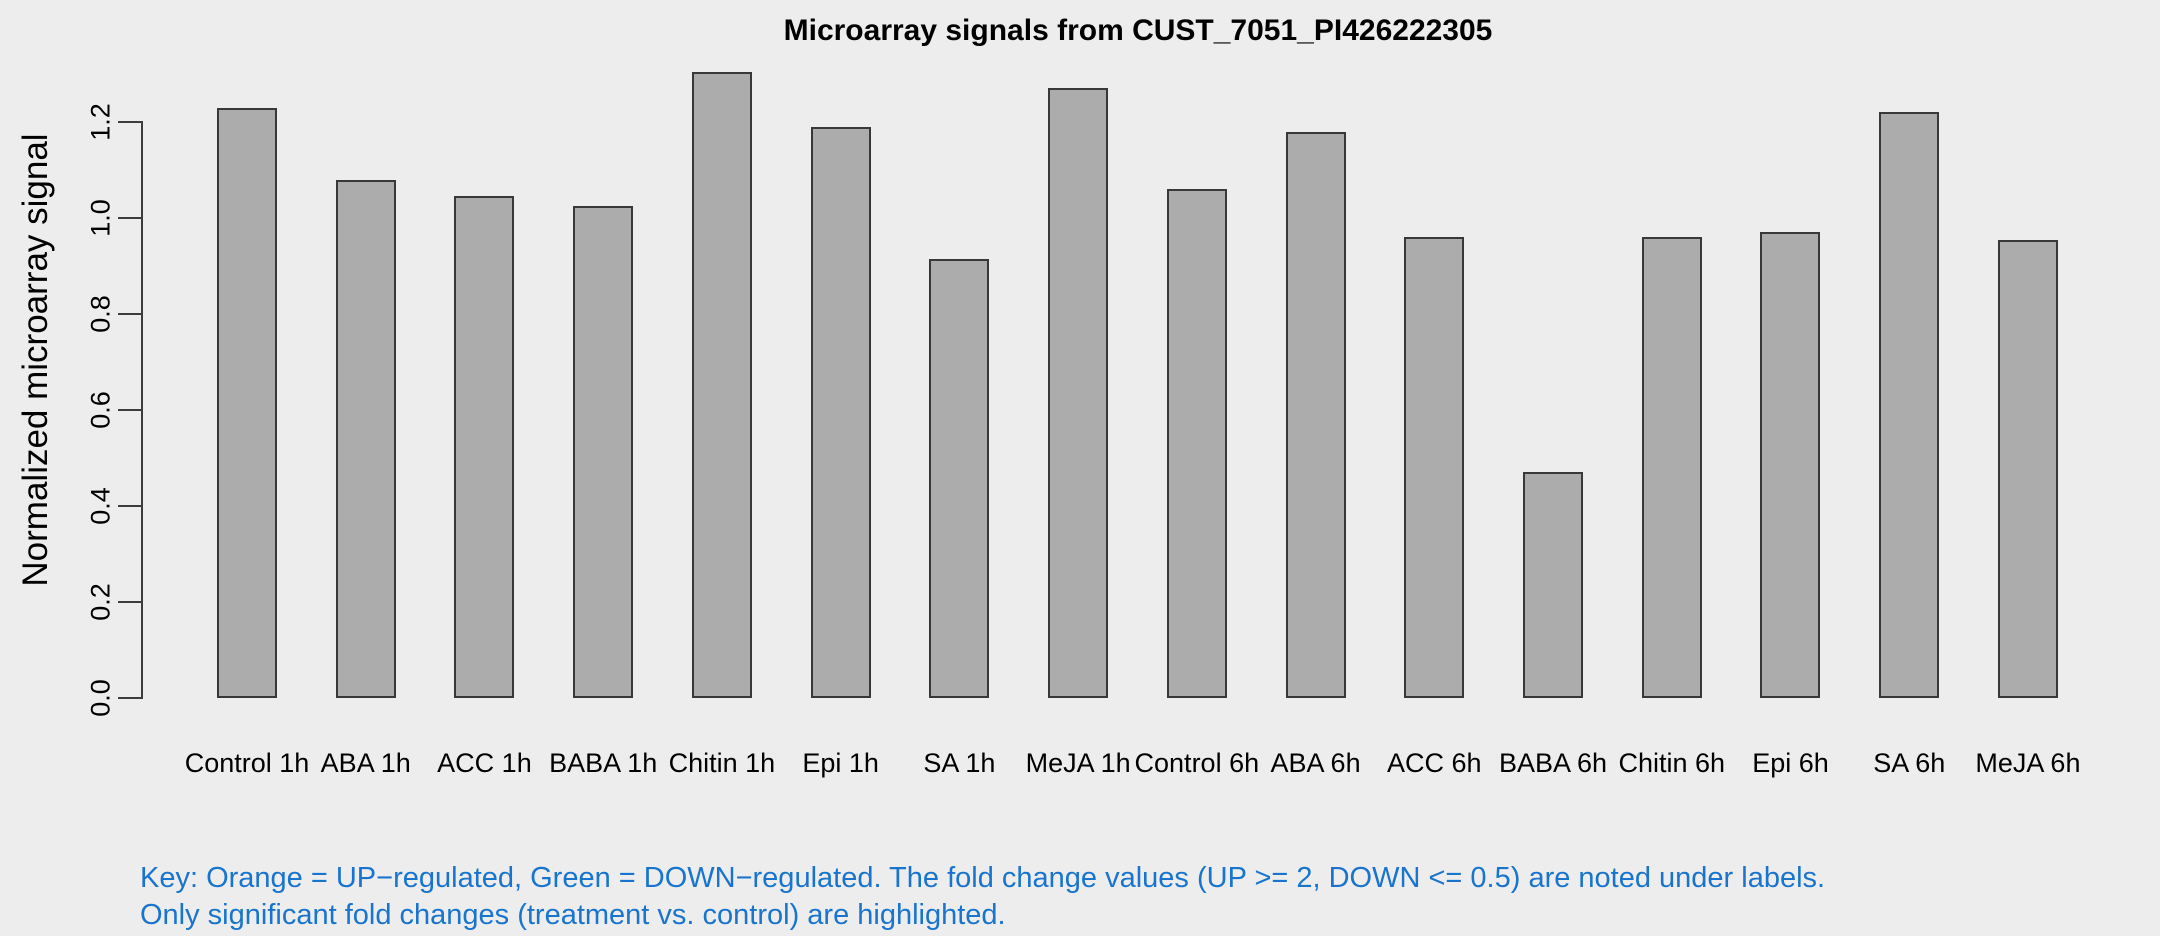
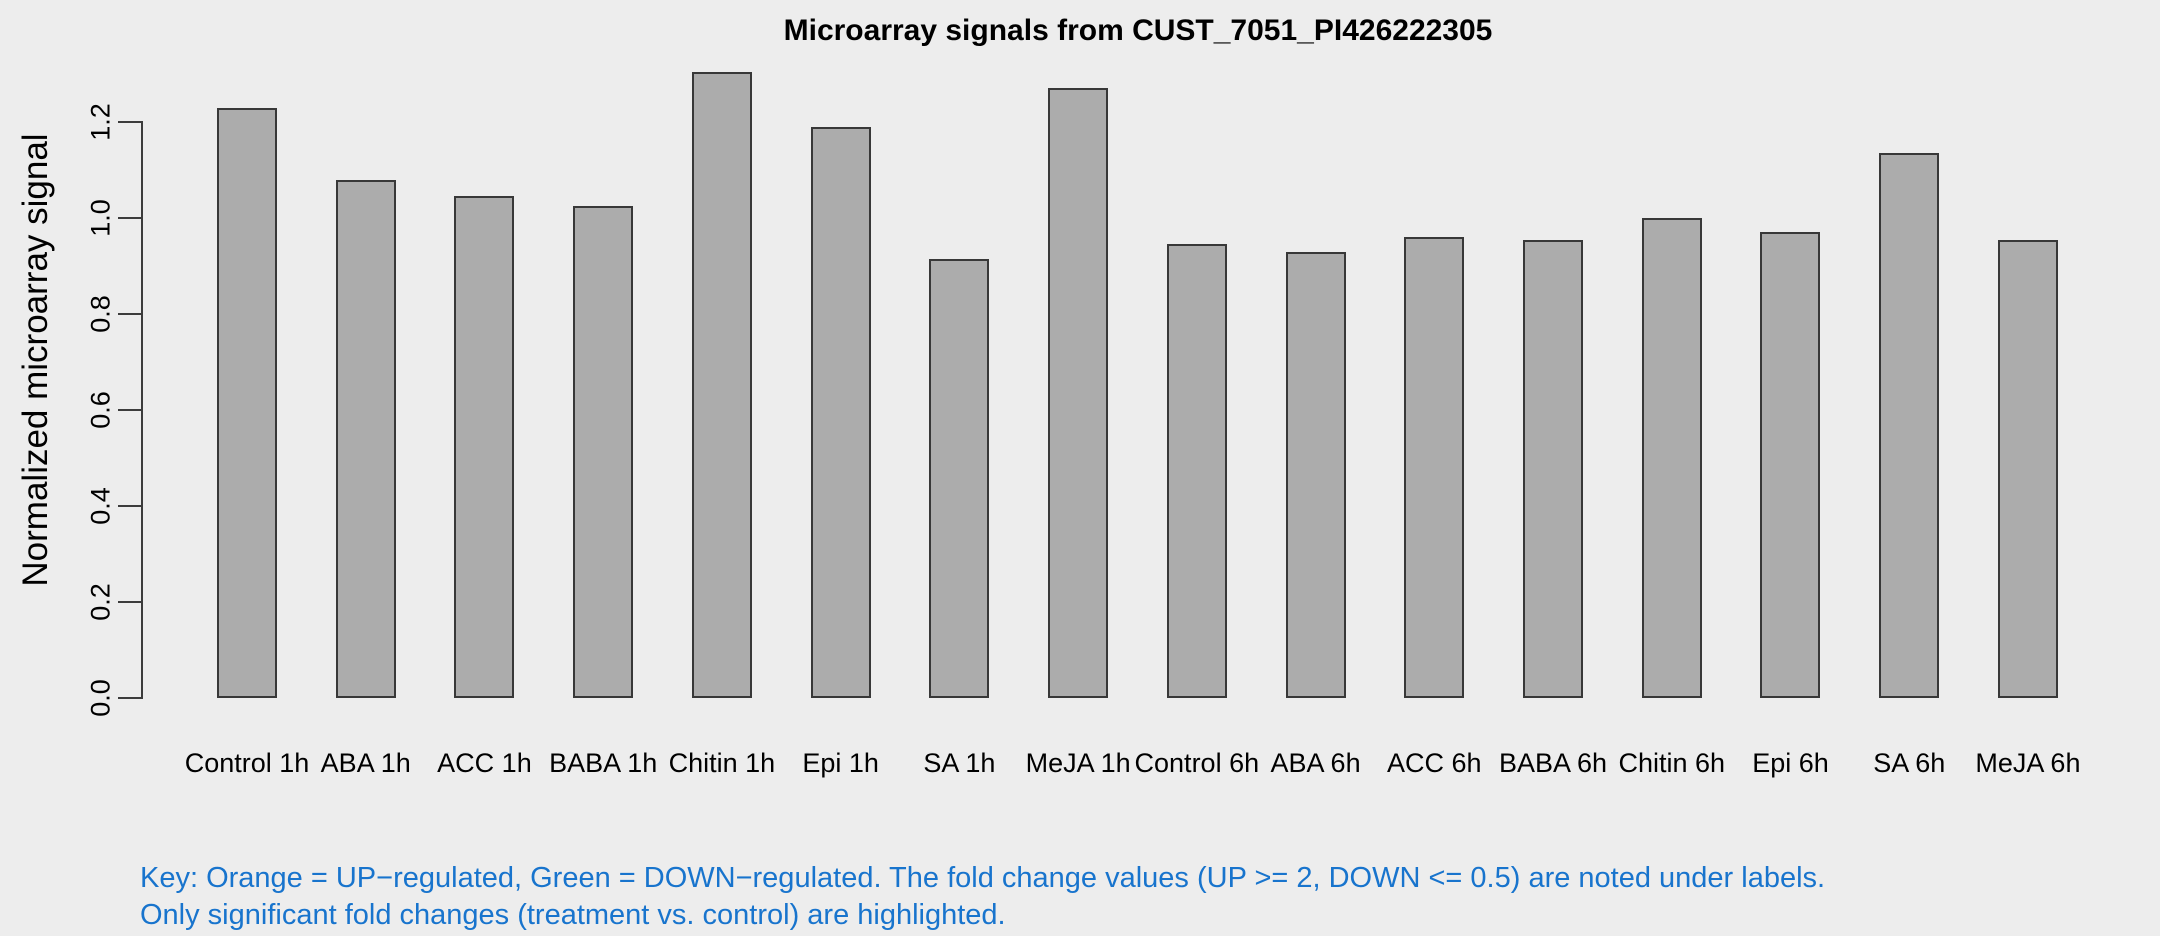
Control 6h: 1.06 -> 0.94
ABA 6h: 1.18 -> 0.93
BABA 6h: 0.47 -> 0.95
Chitin 6h: 0.96 -> 1.00
SA 6h: 1.22 -> 1.14
